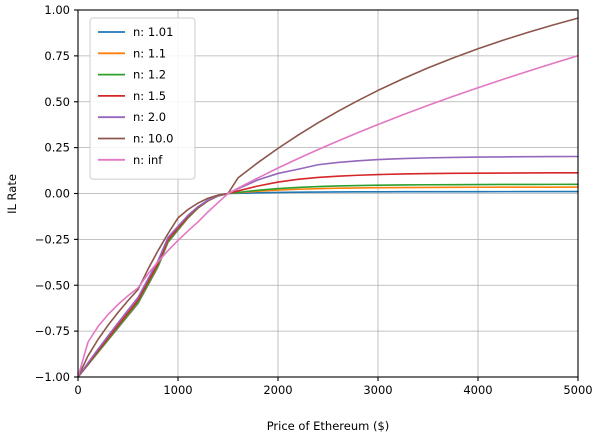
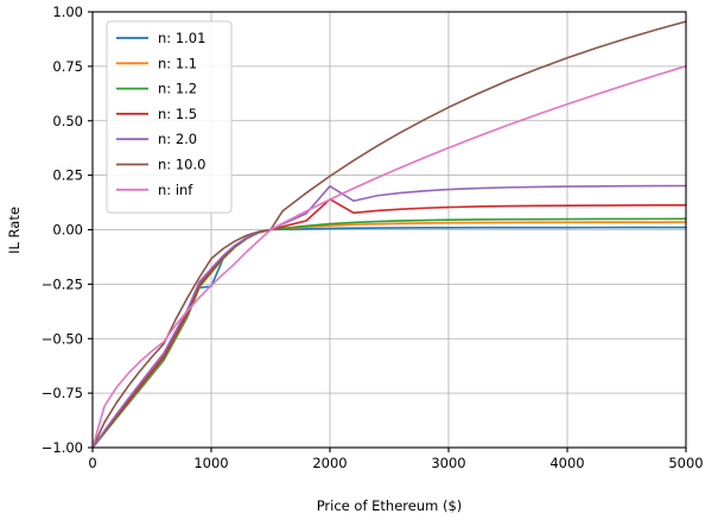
n: 1.01/1000: -0.20 -> -0.26
n: 1.5/2000: 0.06 -> 0.14
n: 2.0/2000: 0.11 -> 0.20
